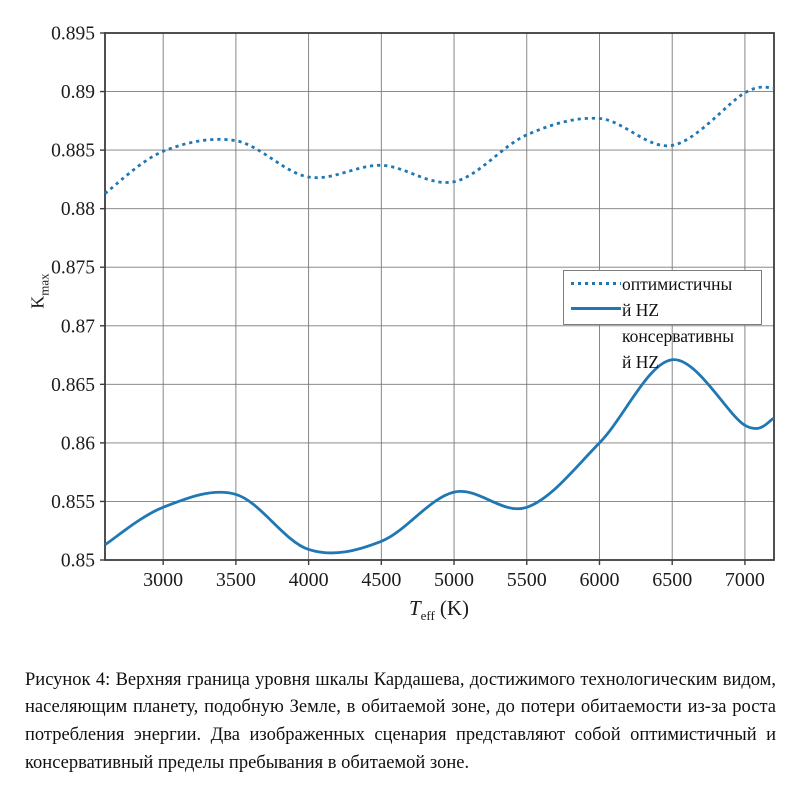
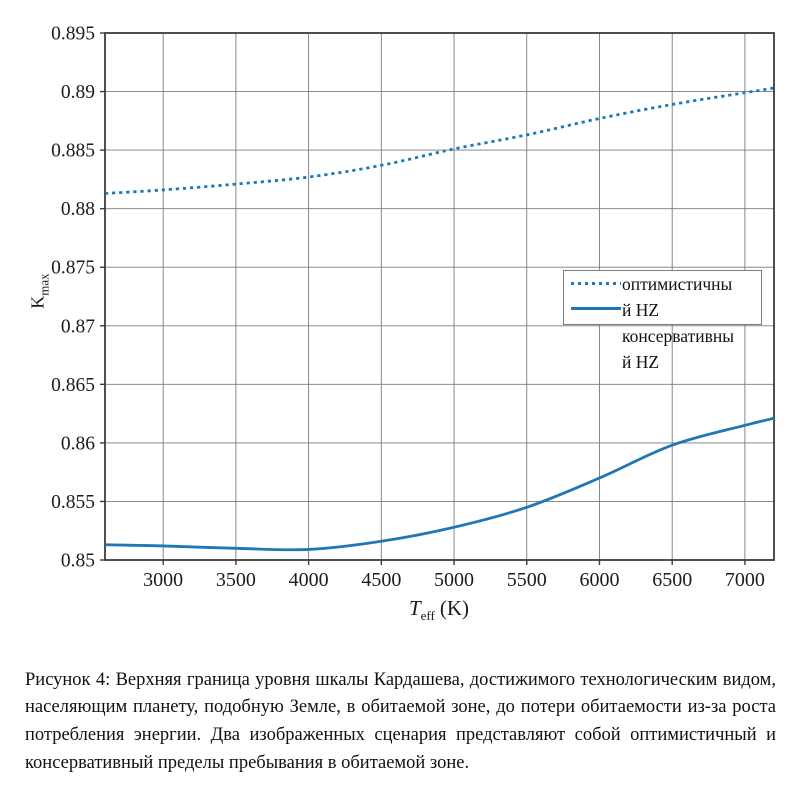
оптимистичный HZ/3000: 0.8849 -> 0.8816
консервативный HZ/3000: 0.8545 -> 0.8512
оптимистичный HZ/3500: 0.8858 -> 0.8821
консервативный HZ/3500: 0.8556 -> 0.8510
оптимистичный HZ/5000: 0.8823 -> 0.8851
консервативный HZ/5000: 0.8558 -> 0.8528
консервативный HZ/6000: 0.8600 -> 0.8570
оптимистичный HZ/6500: 0.8854 -> 0.8889
консервативный HZ/6500: 0.8671 -> 0.8598
